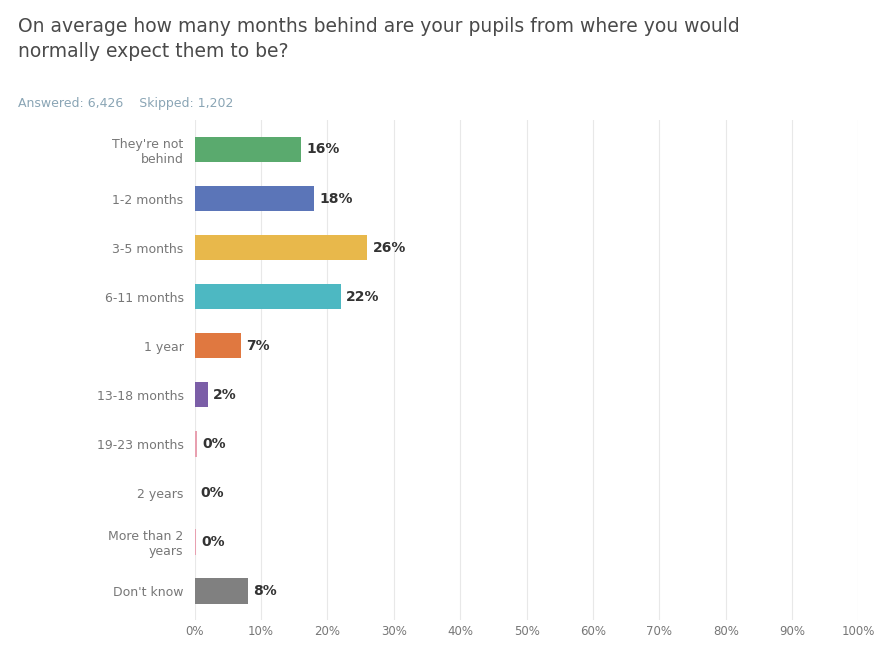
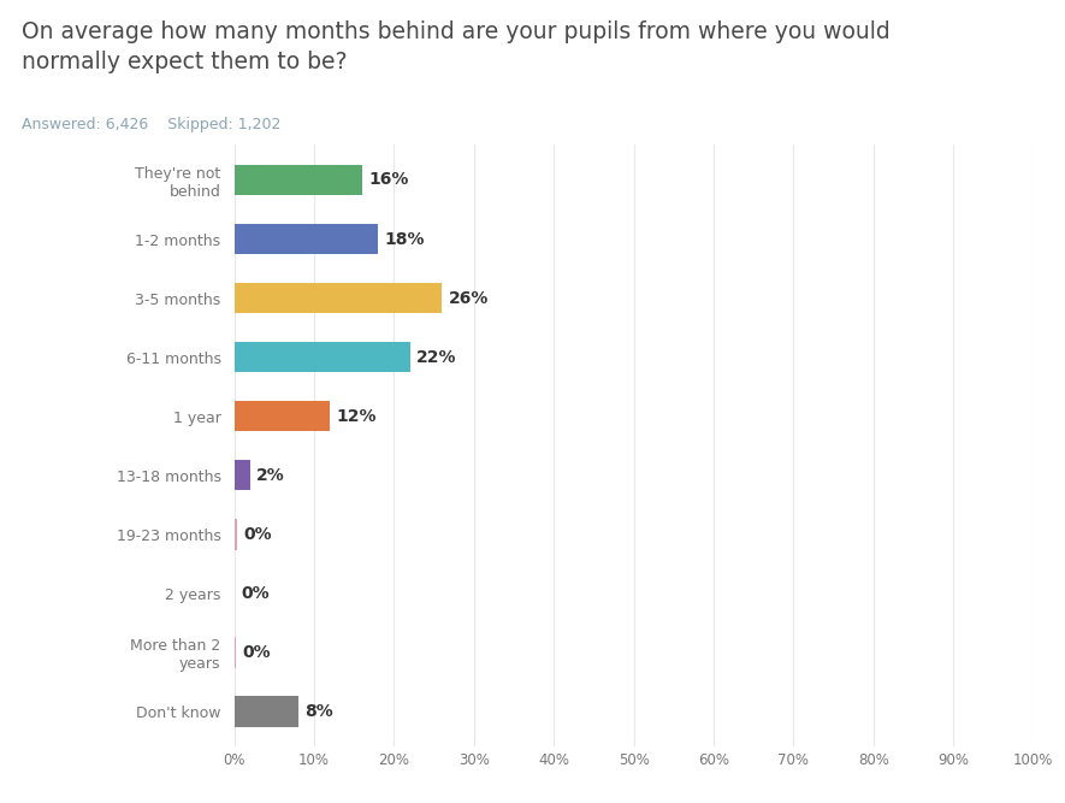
1 year: 7% -> 12%
